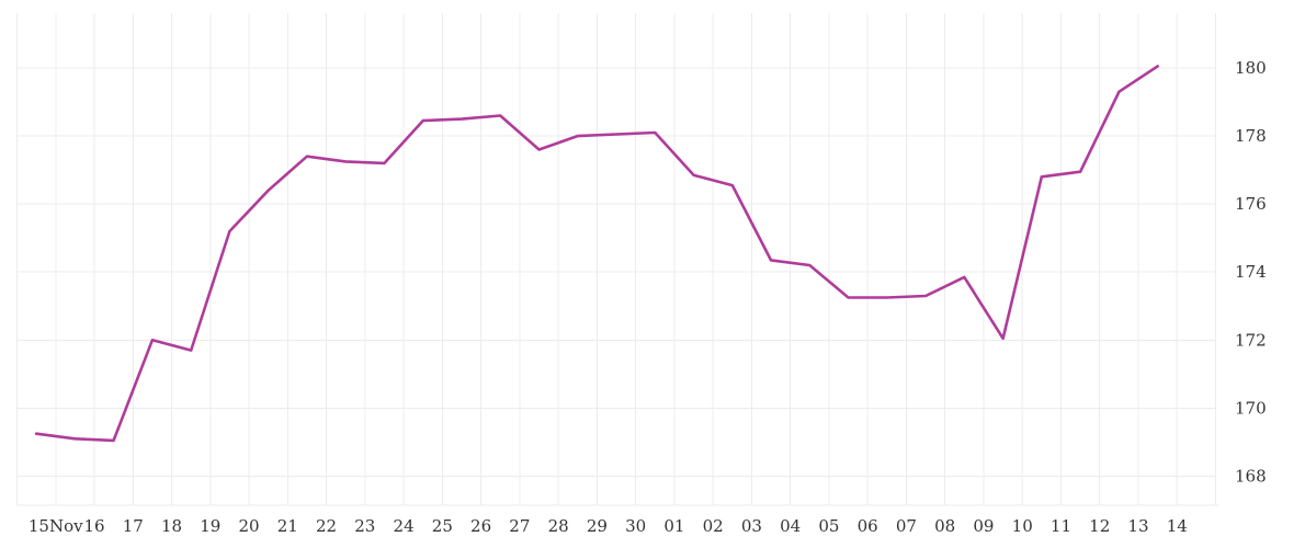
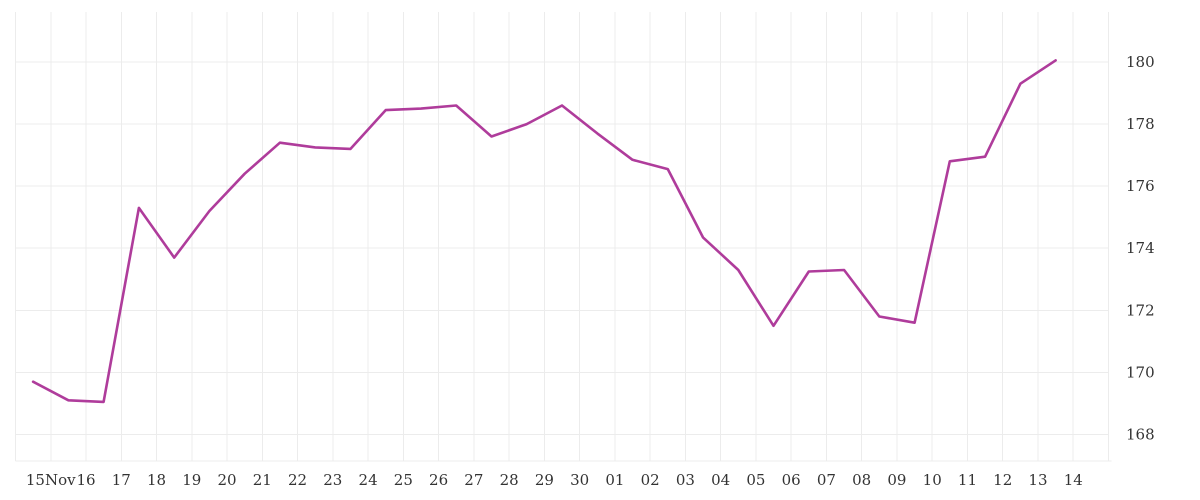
15Nov: 169.2 -> 169.7
18: 172.0 -> 175.3
19: 171.7 -> 173.7
30: 178.1 -> 178.6
01: 178.1 -> 177.7
05: 174.2 -> 173.3
06: 173.2 -> 171.5
09: 173.8 -> 171.8
10: 172.1 -> 171.6
